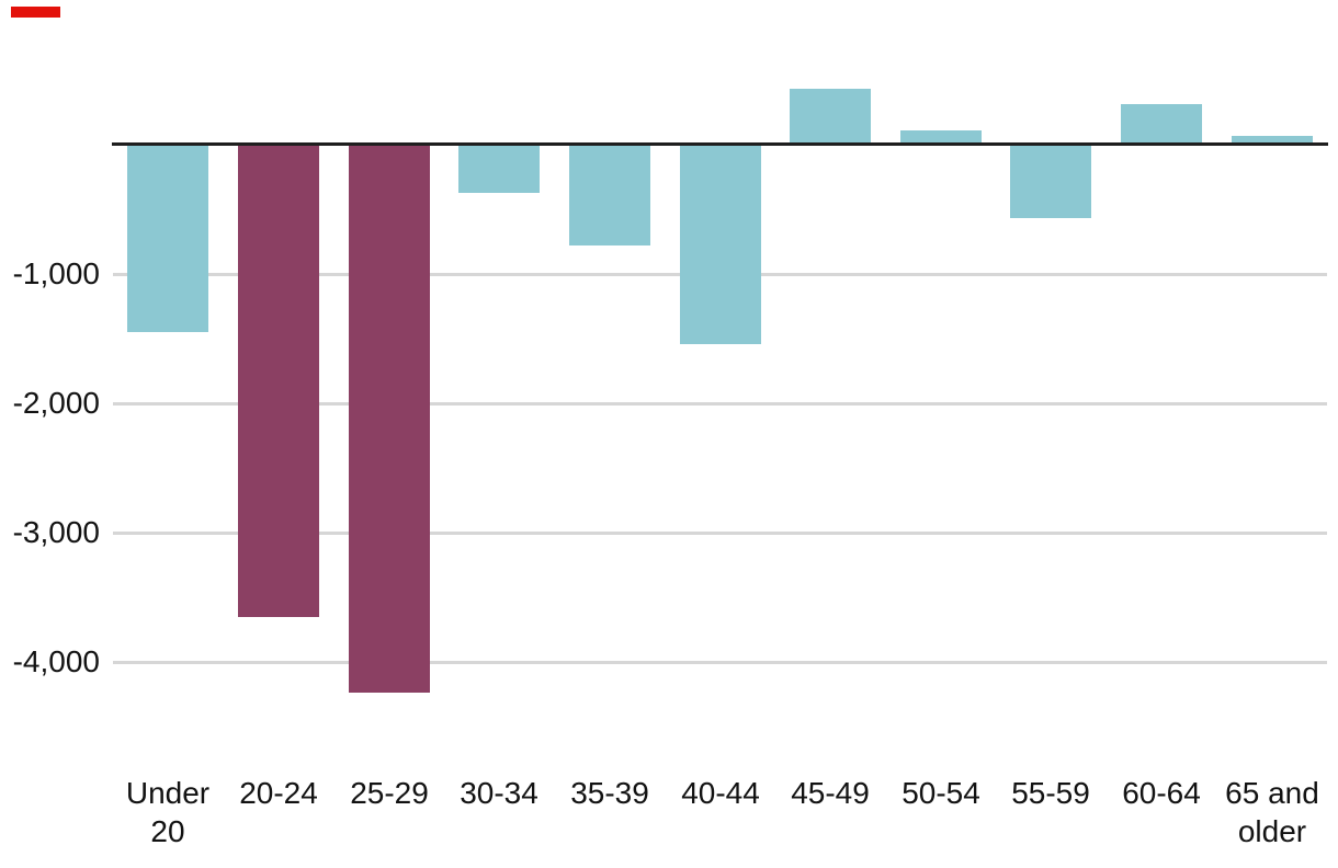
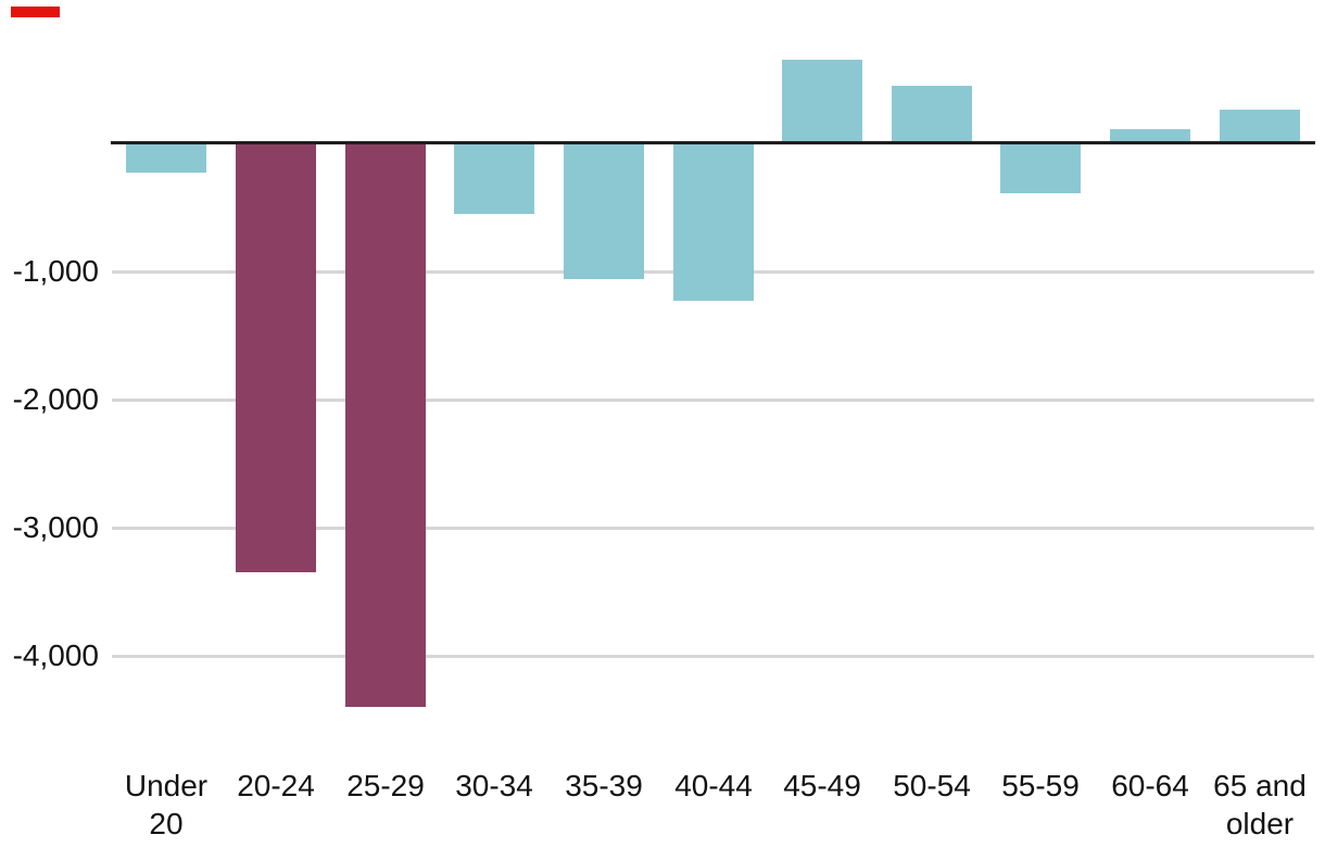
Under 20: -1450 -> -230
20-24: -3650 -> -3350
25-29: -4240 -> -4400
30-34: -370 -> -550
35-39: -780 -> -1060
40-44: -1540 -> -1230
45-49: 430 -> 650
50-54: 110 -> 450
55-59: -570 -> -390
60-64: 310 -> 110
65 and older: 70 -> 260
